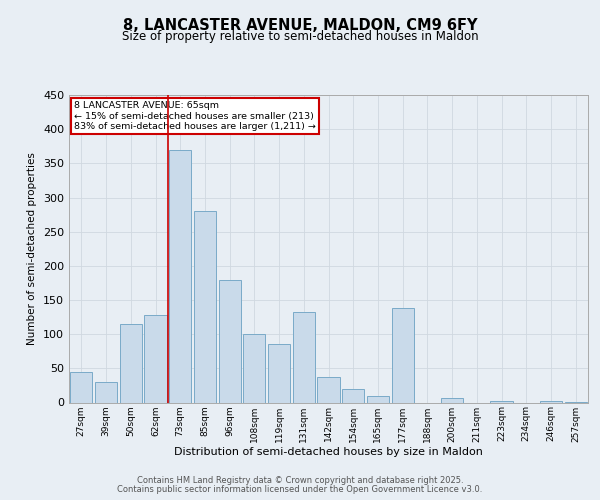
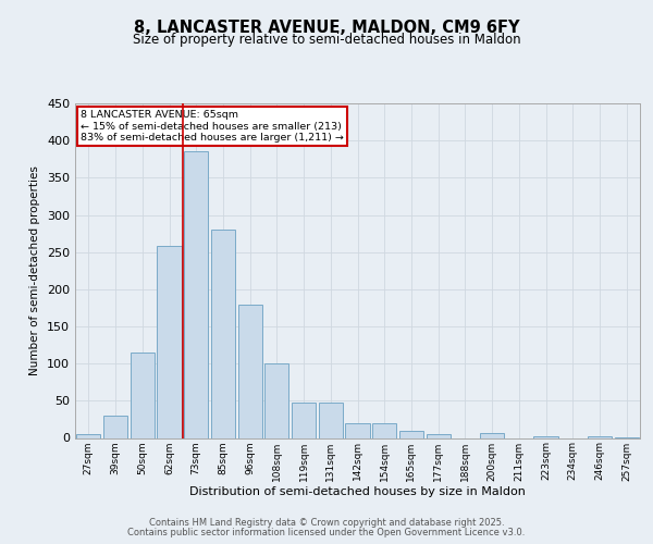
27sqm: 44 -> 5
62sqm: 128 -> 258
73sqm: 370 -> 385
119sqm: 86 -> 47
131sqm: 132 -> 47
142sqm: 38 -> 20
177sqm: 138 -> 5
